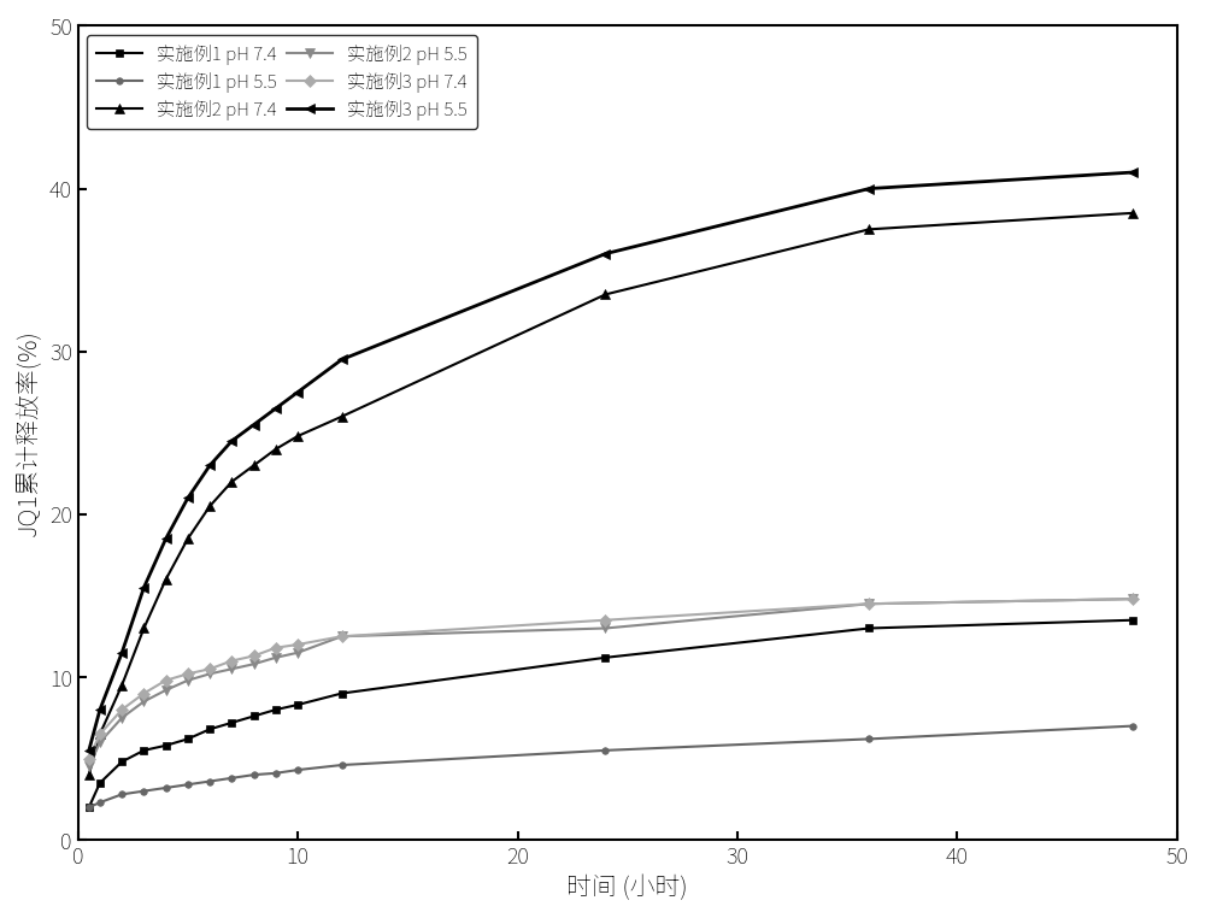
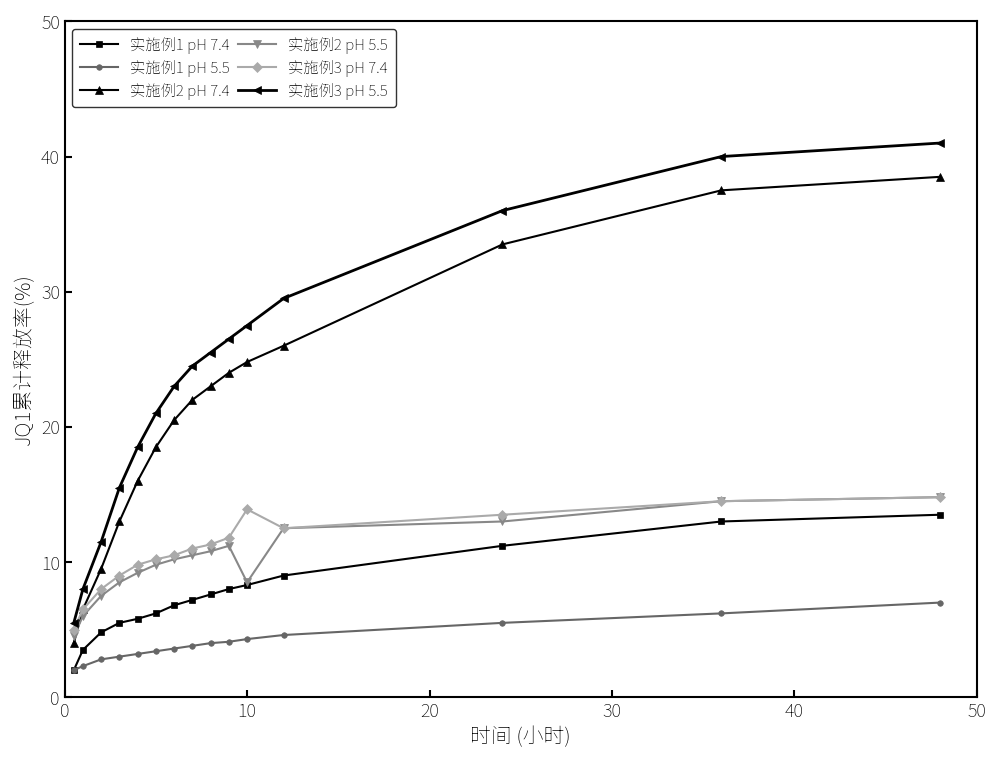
实施例2 pH 5.5/10: 11.5 -> 8.5
实施例3 pH 7.4/10: 12.0 -> 13.9
